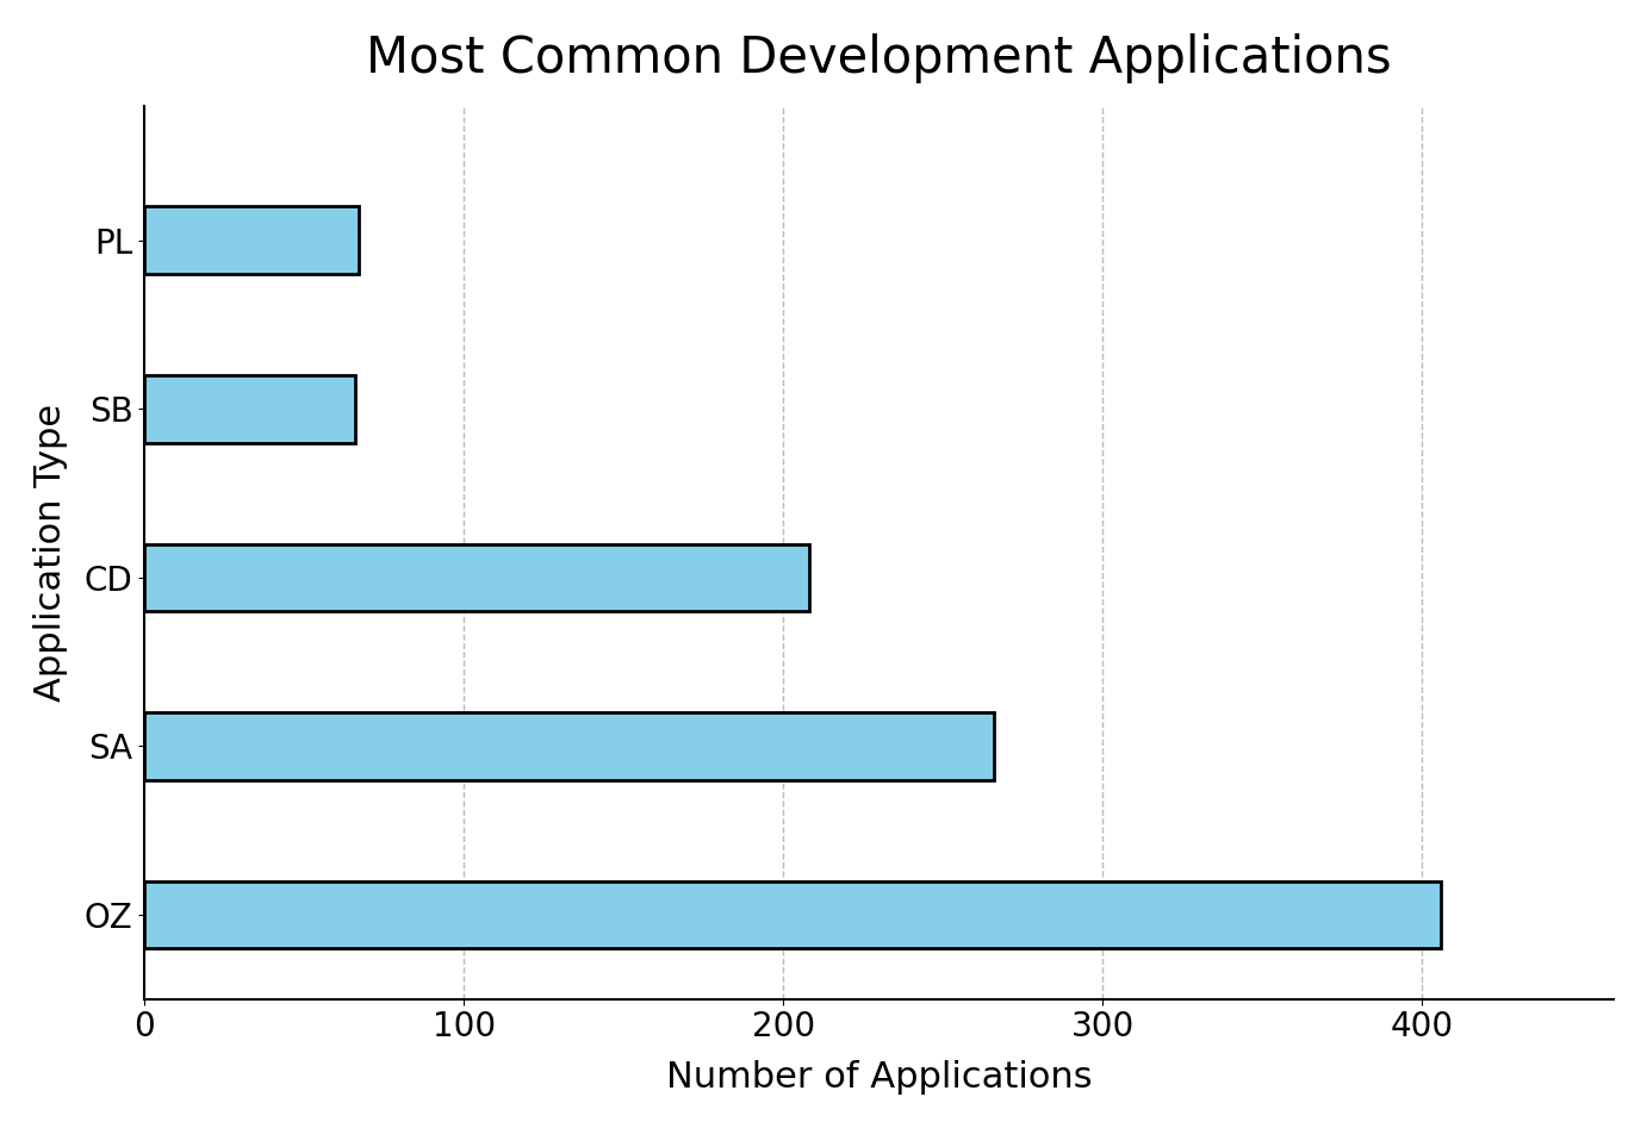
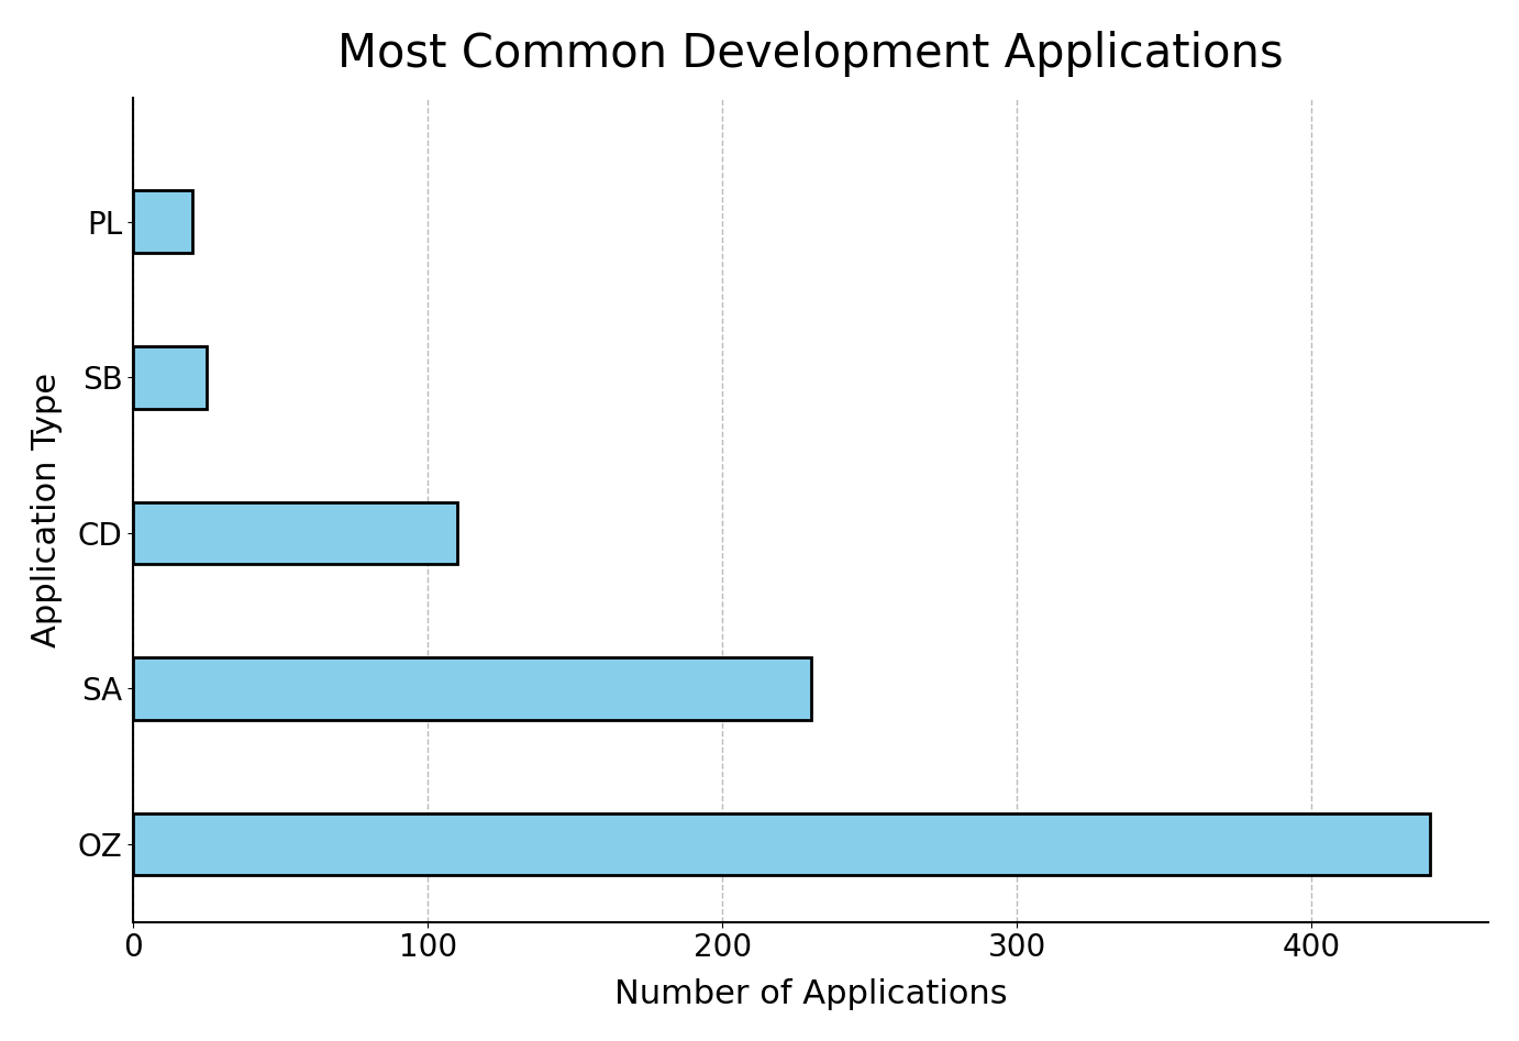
PL: 67 -> 20
SB: 66 -> 25
CD: 208 -> 110
SA: 266 -> 230
OZ: 406 -> 440
